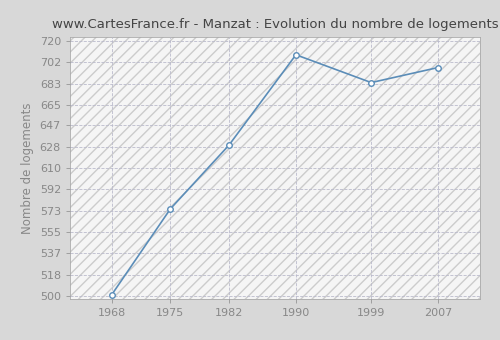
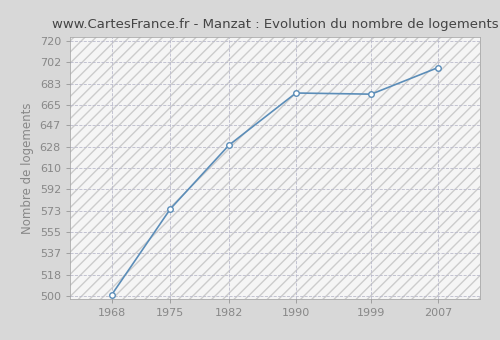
1990: 708 -> 675
1999: 684 -> 674
